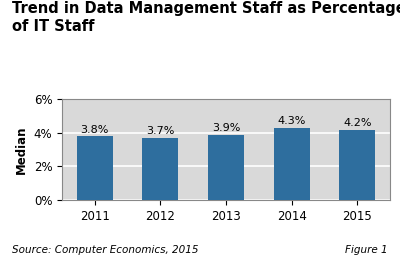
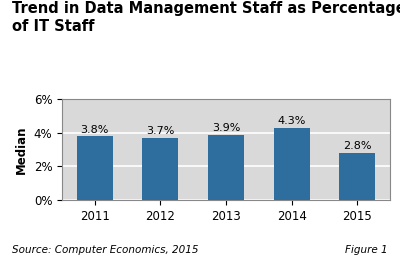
2015: 4.2% -> 2.8%
